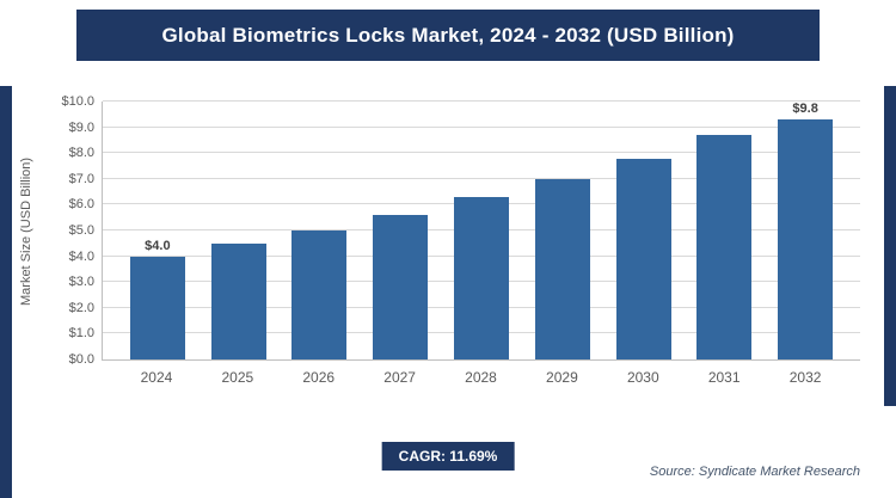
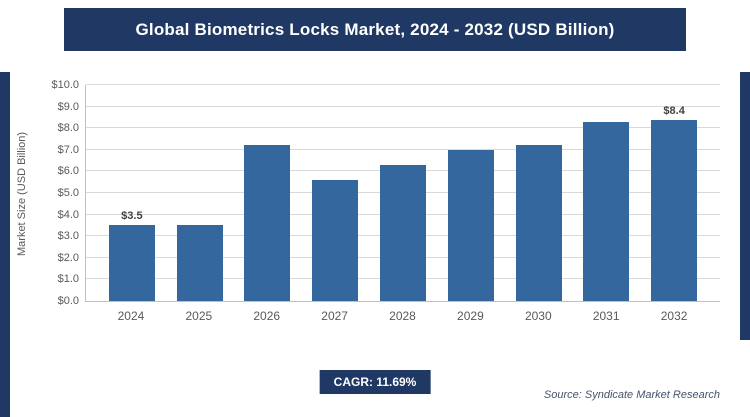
2024: $4.0 -> $3.5
2025: $4.5 -> $3.5
2026: $5.0 -> $7.2
2030: $7.8 -> $7.2
2031: $8.7 -> $8.3
2032: $9.8 -> $8.4
